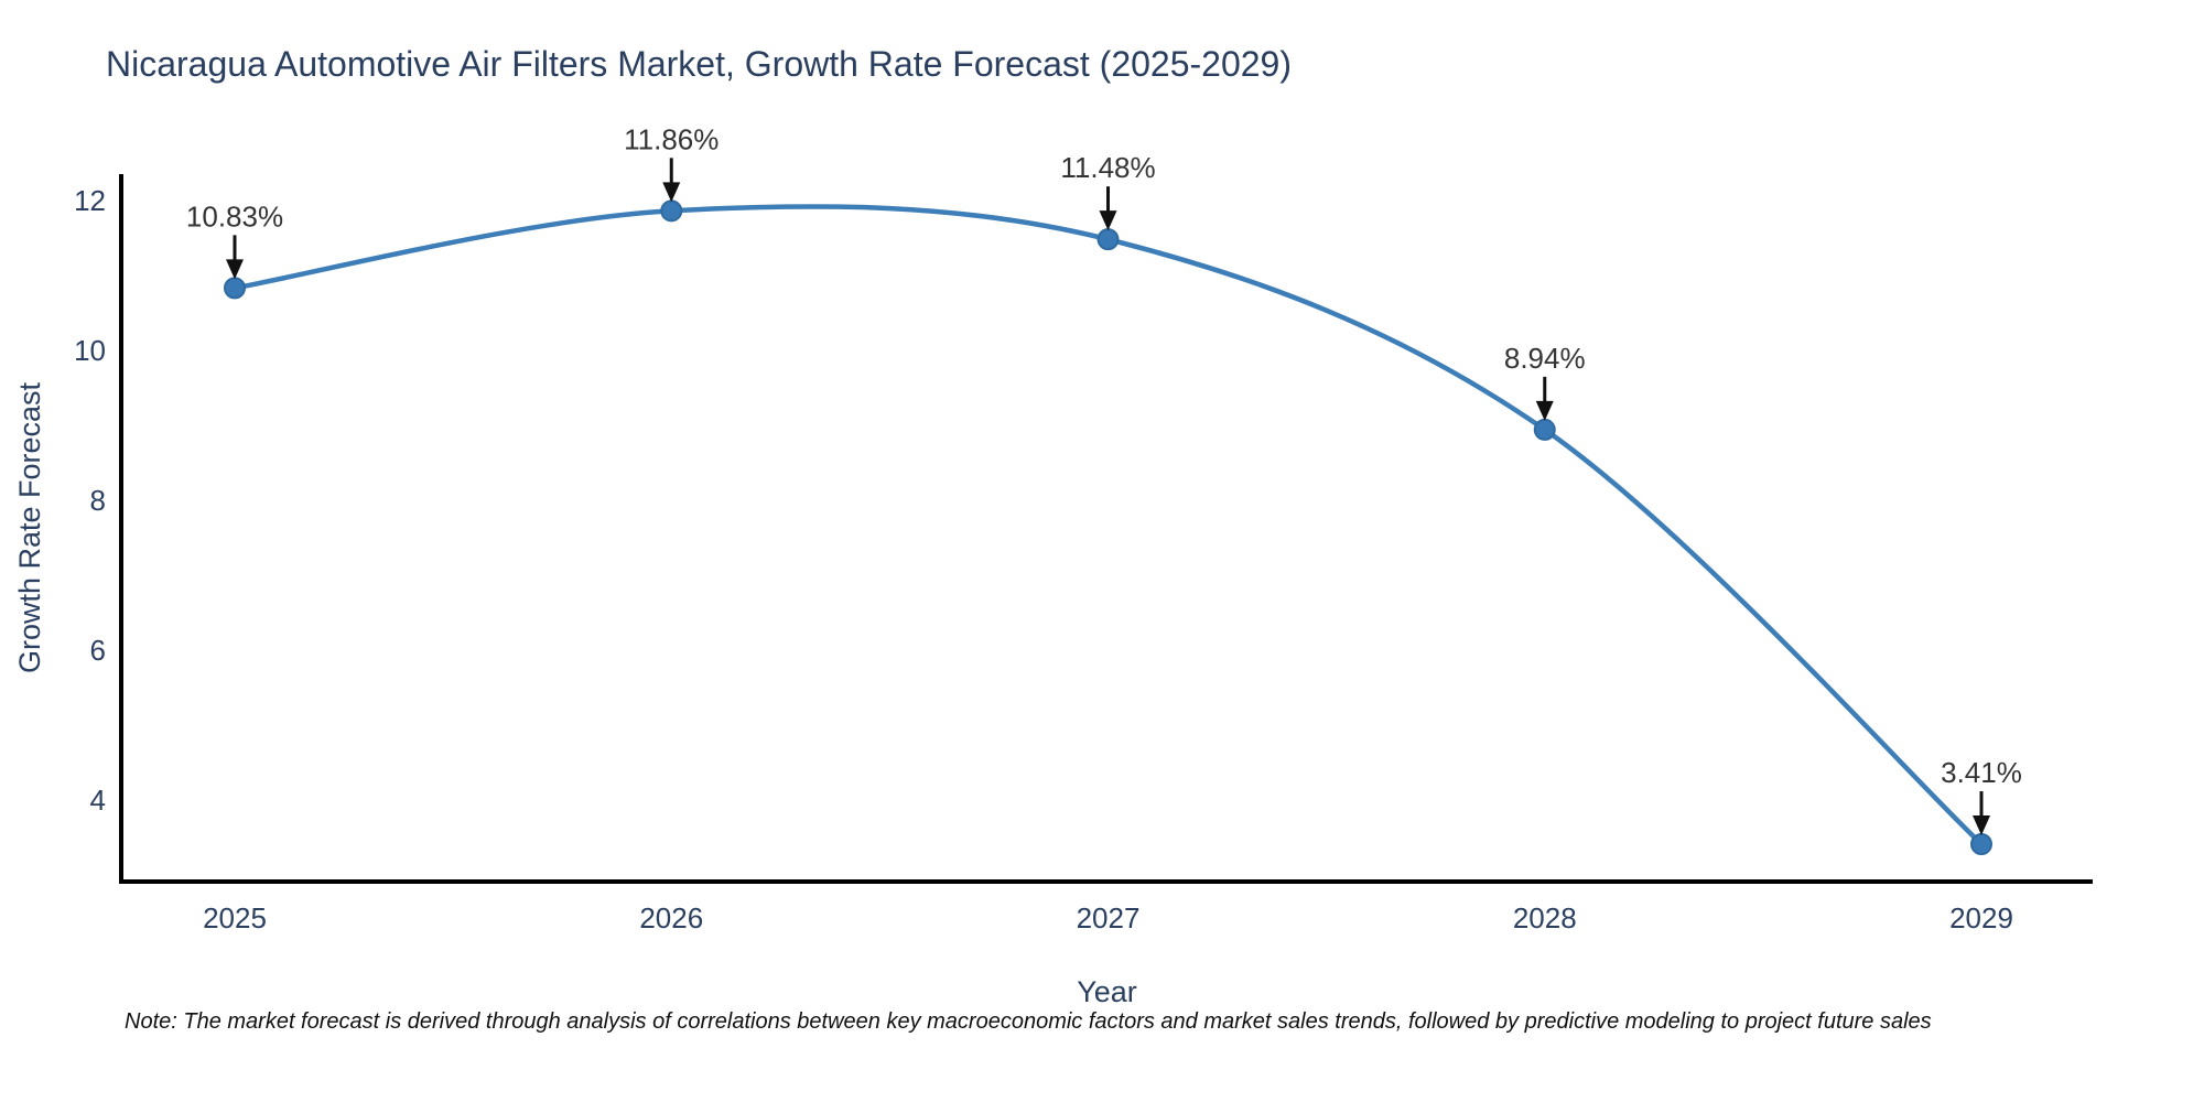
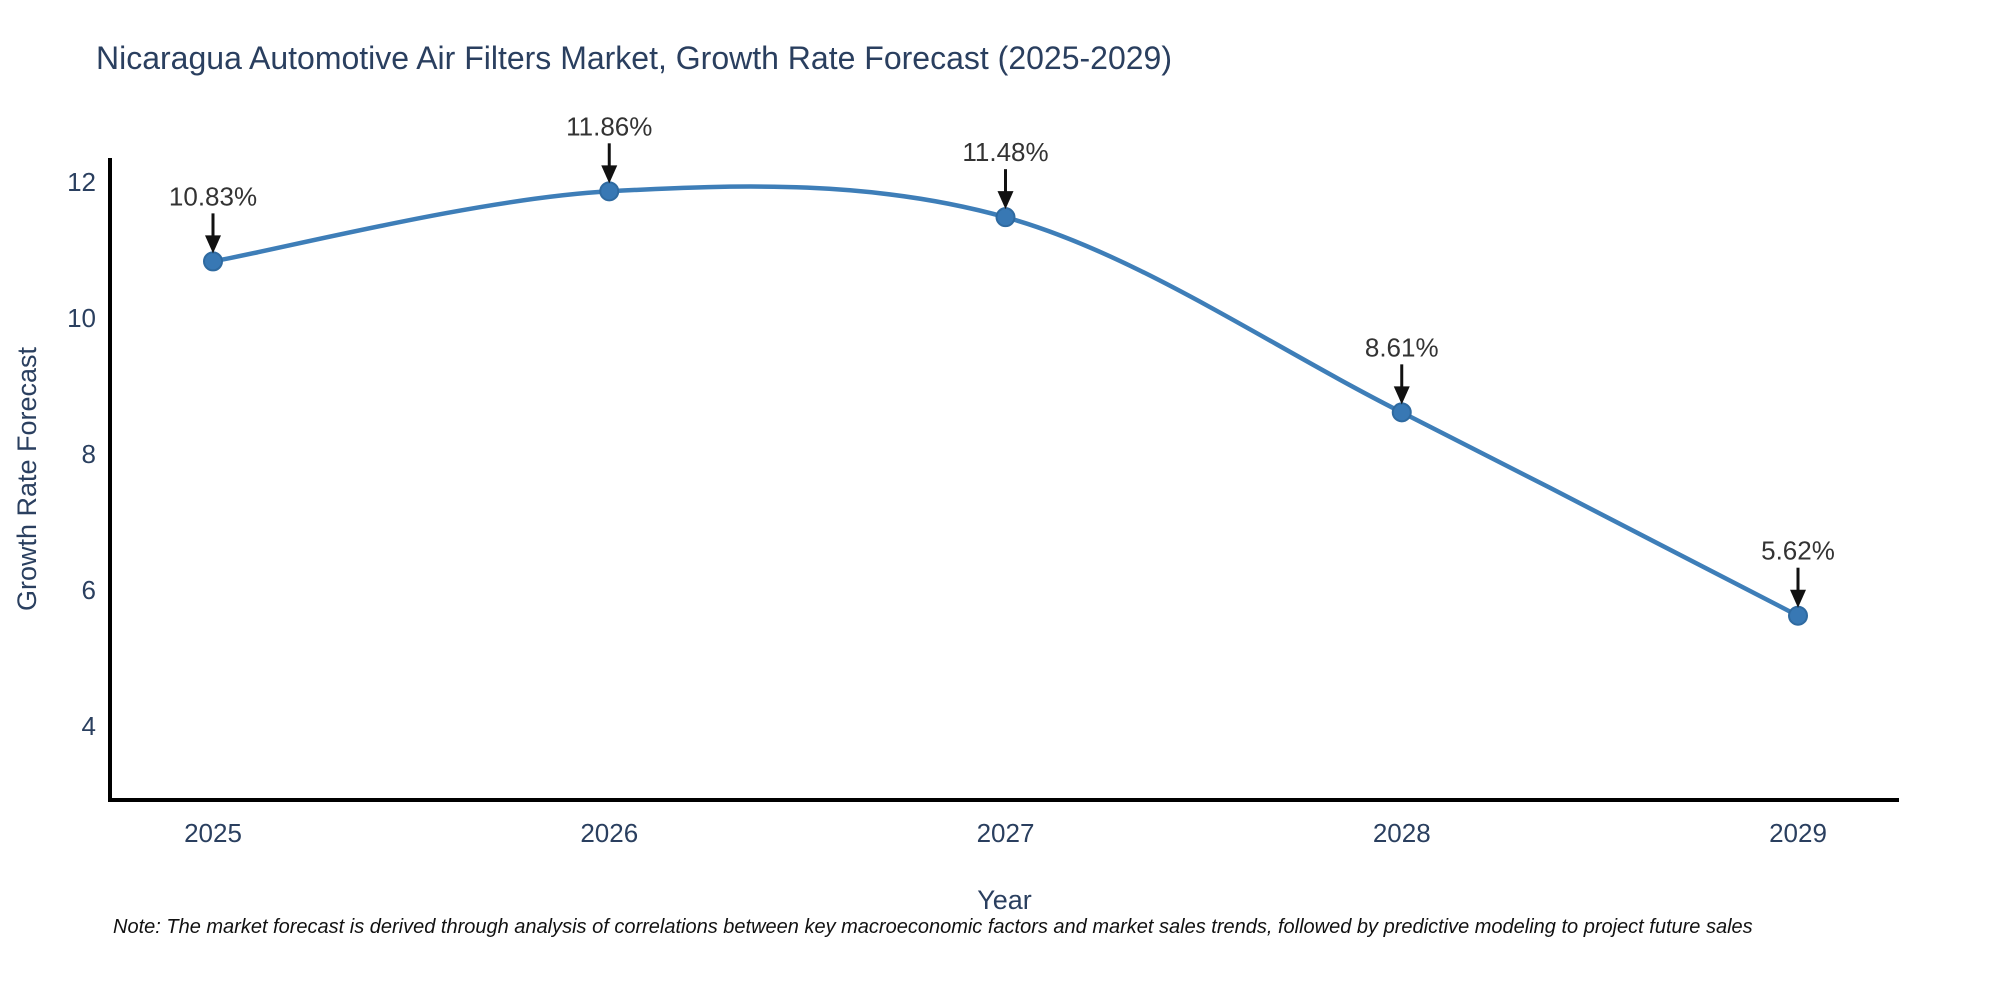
2028: 8.94% -> 8.61%
2029: 3.41% -> 5.62%
